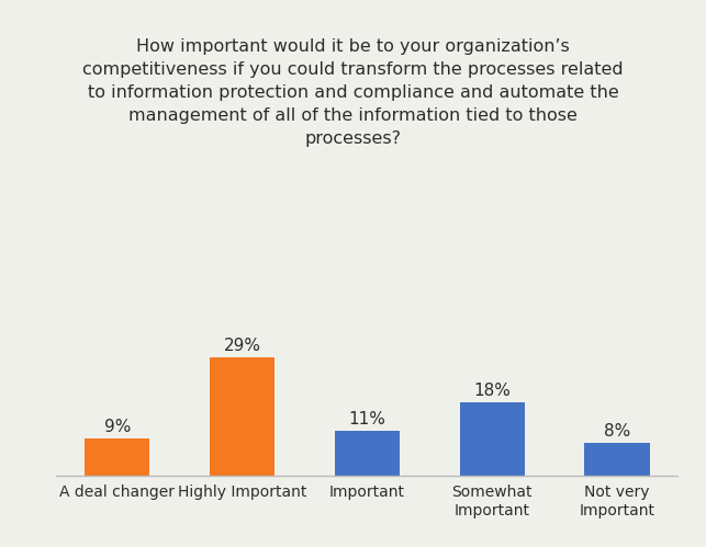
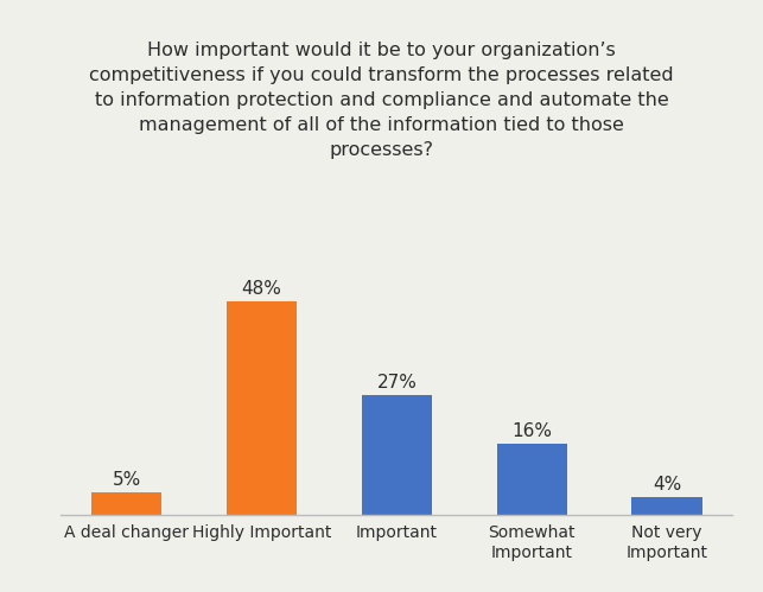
A deal changer: 9% -> 5%
Highly Important: 29% -> 48%
Important: 11% -> 27%
Somewhat Important: 18% -> 16%
Not very Important: 8% -> 4%
